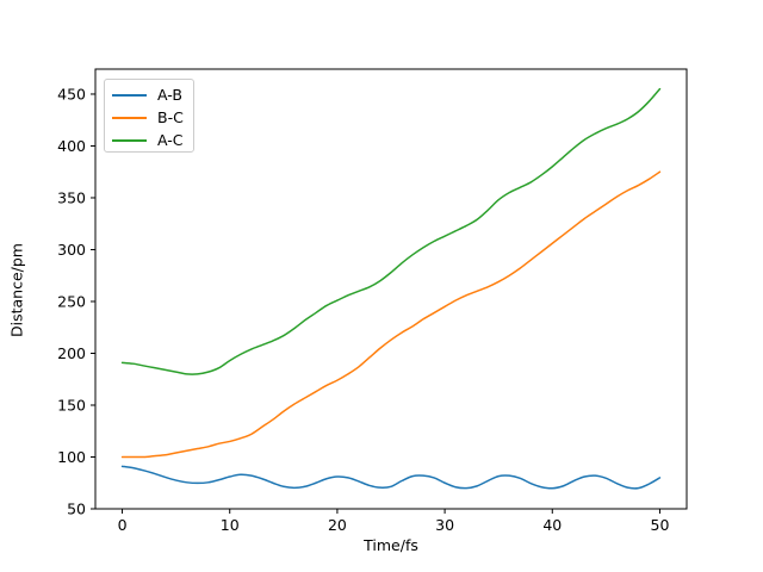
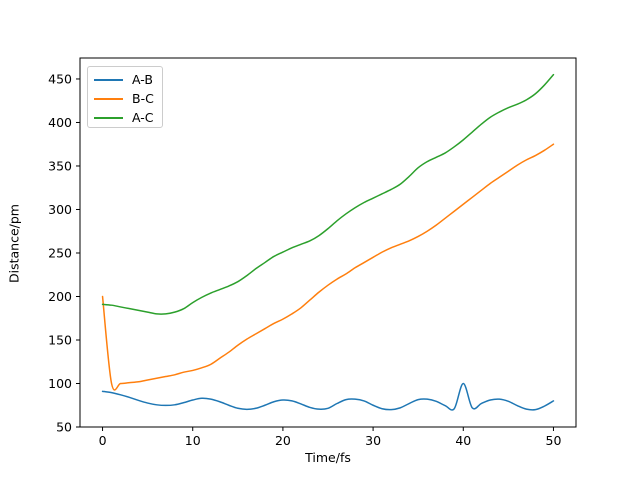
B-C/0: 100 -> 200
A-B/40: 70 -> 100
